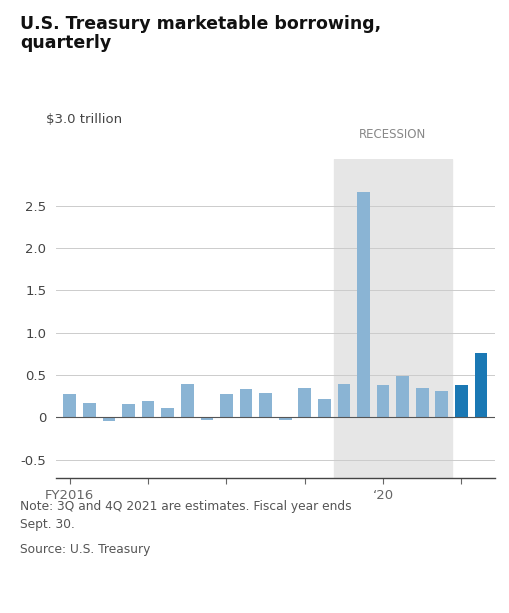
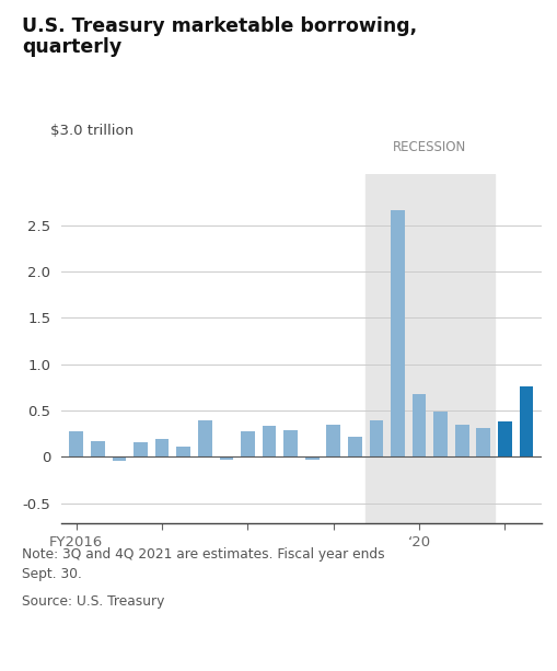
‘20: 0.38 -> 0.68
